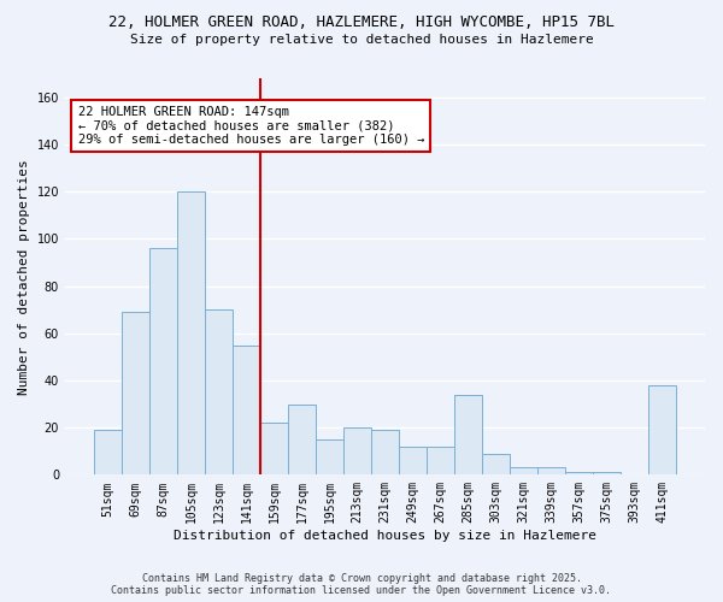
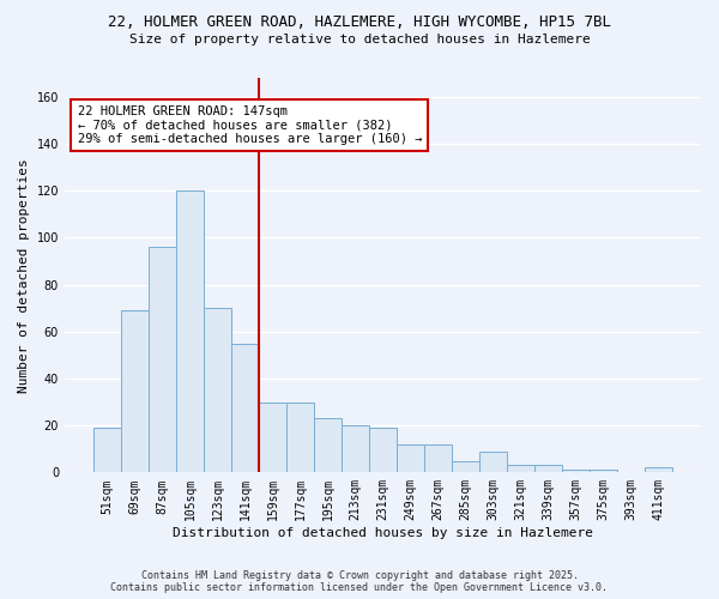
159sqm: 22 -> 30
195sqm: 15 -> 23
285sqm: 34 -> 5
411sqm: 38 -> 2
